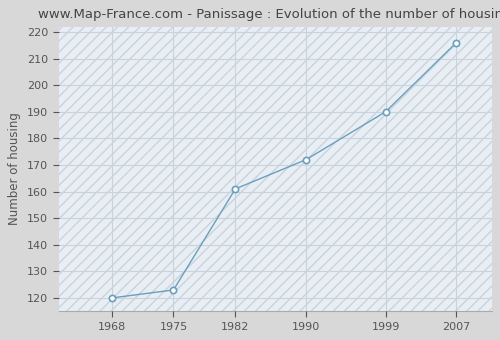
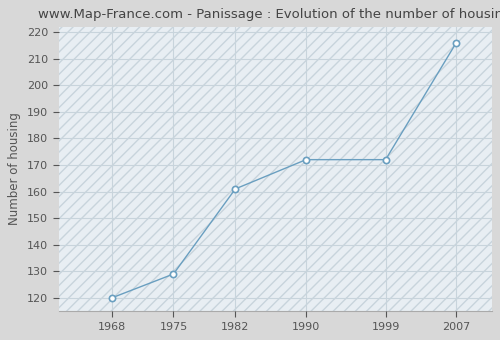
1975: 123 -> 129
1999: 190 -> 172
